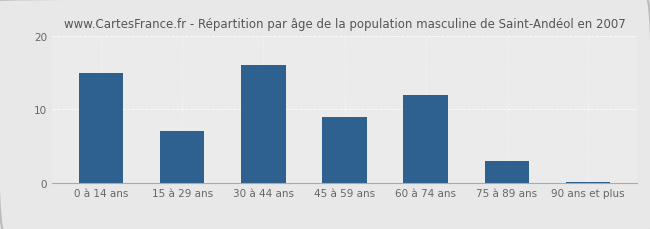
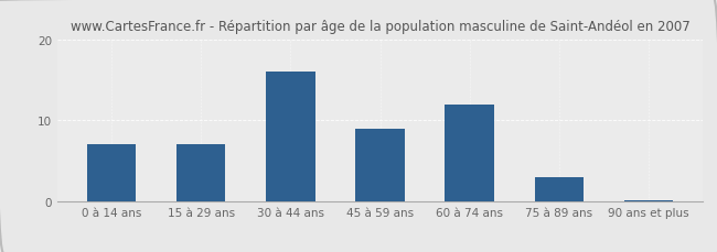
0 à 14 ans: 15.0 -> 7.0
